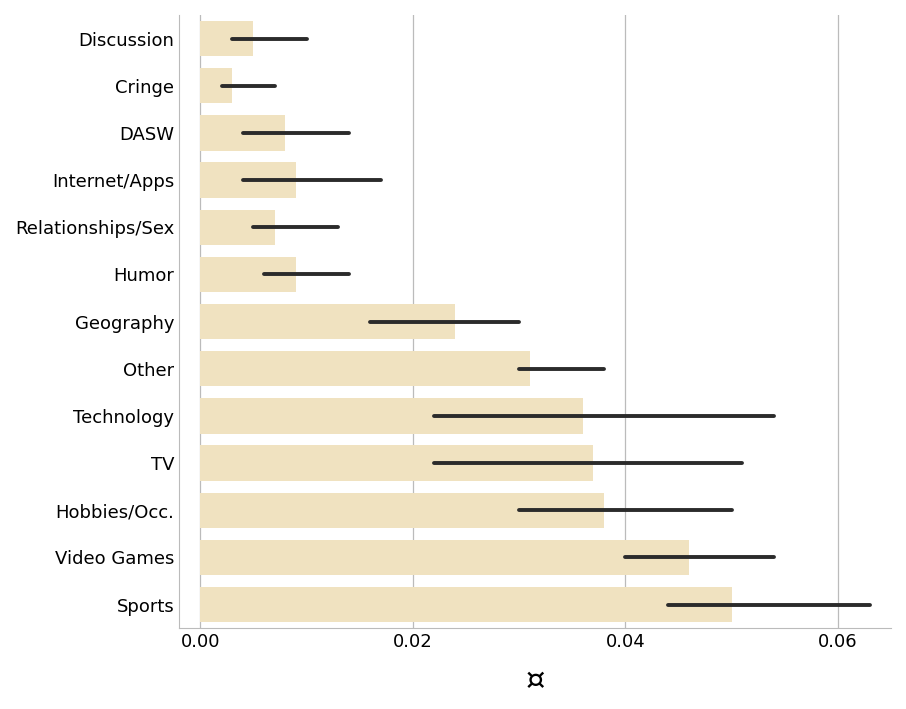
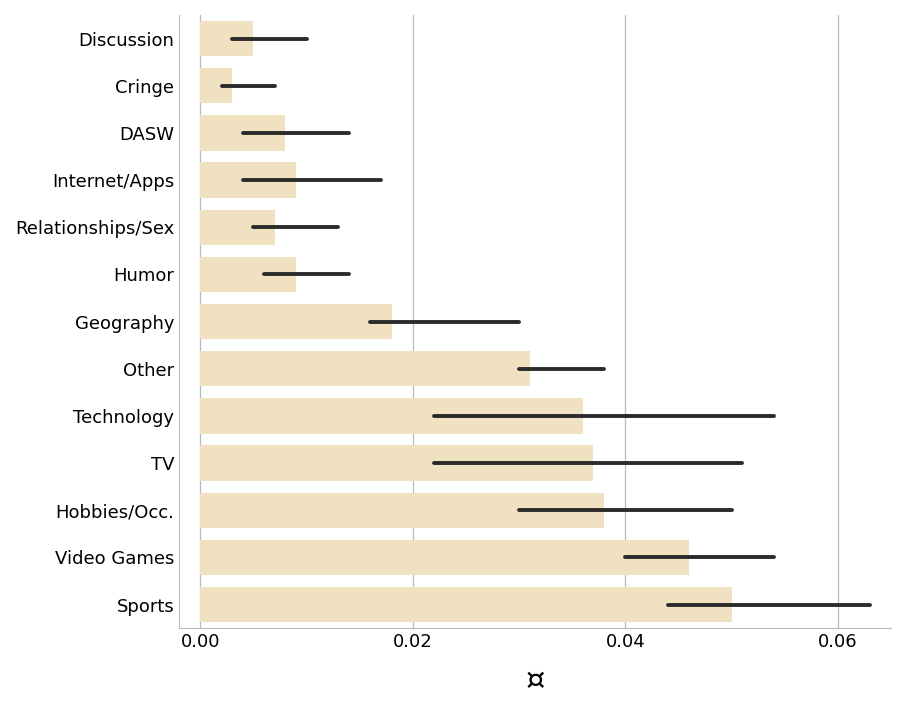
Geography: 0.024 -> 0.018
